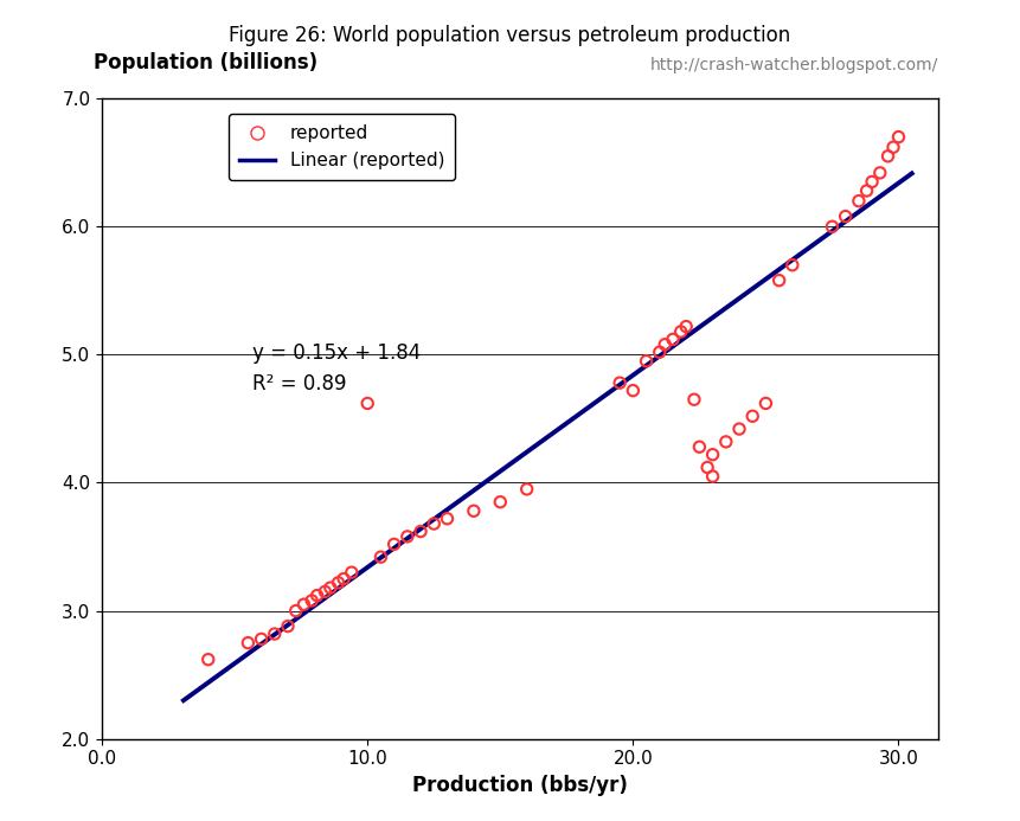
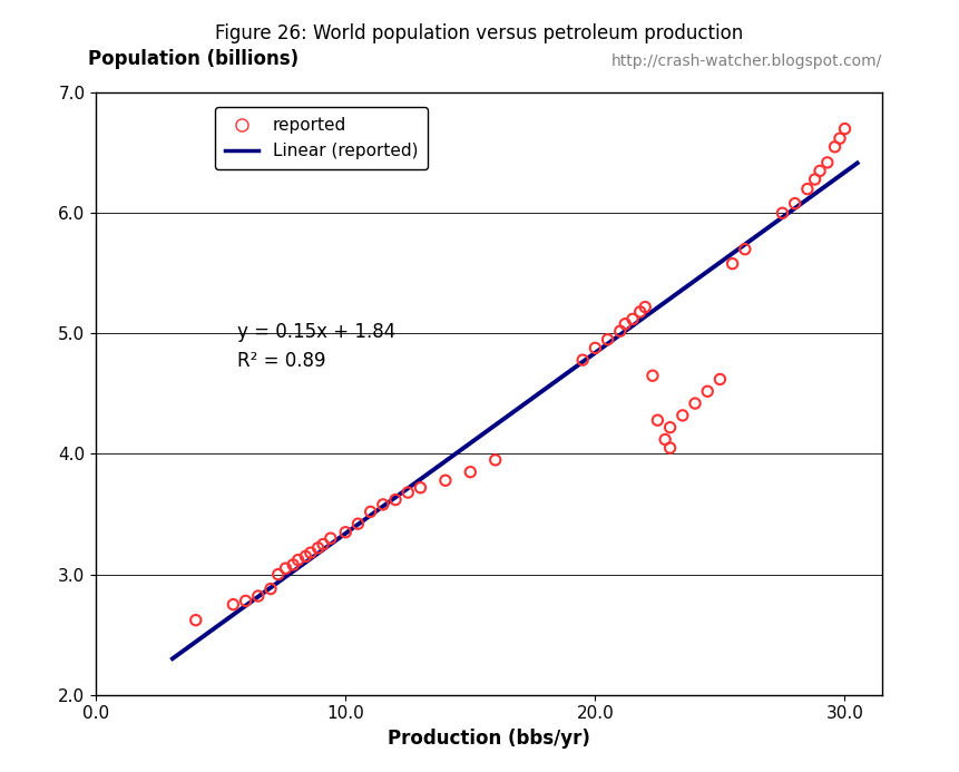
10.0: 4.62 -> 3.35
20.0: 4.72 -> 4.88
